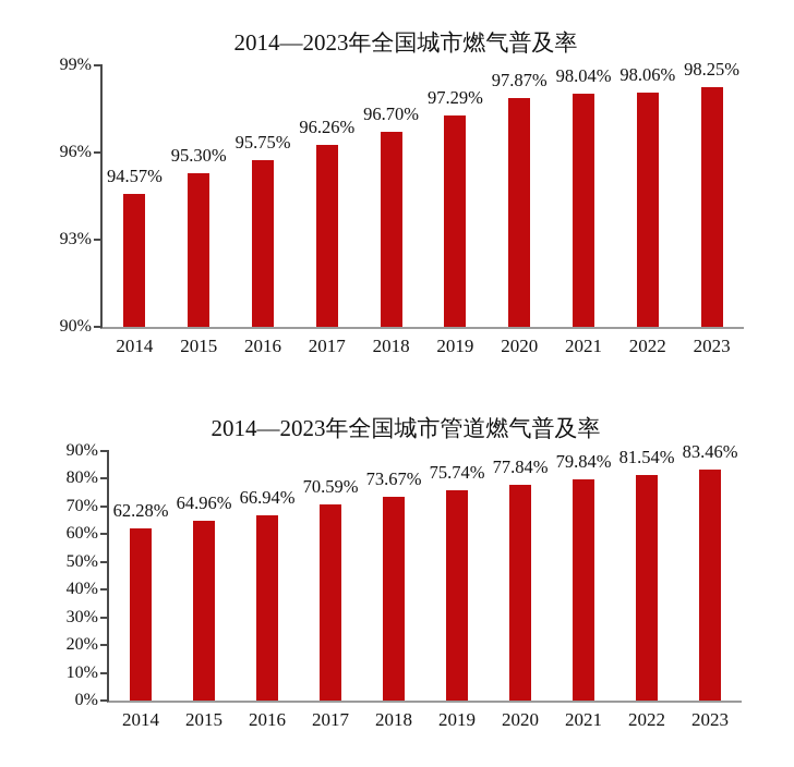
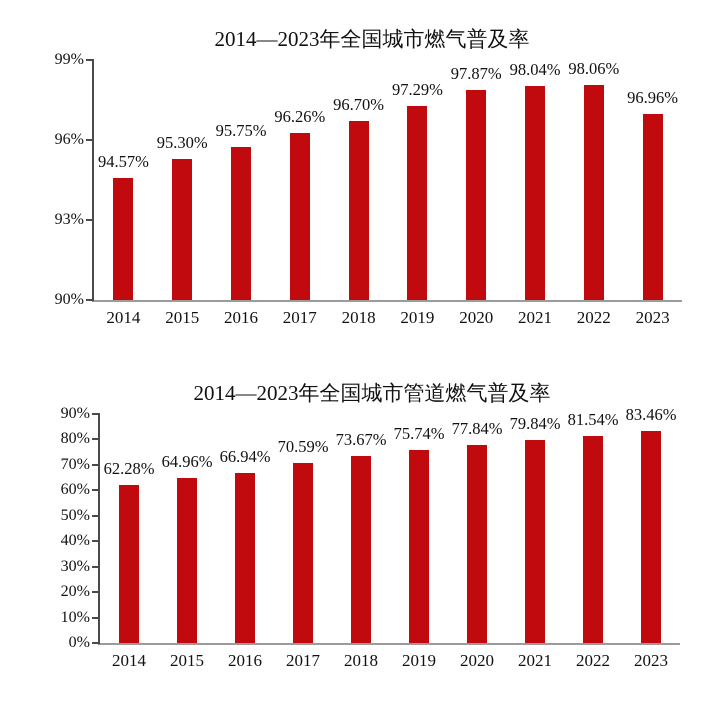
2014—2023年全国城市燃气普及率/2023: 98.25% -> 96.96%
